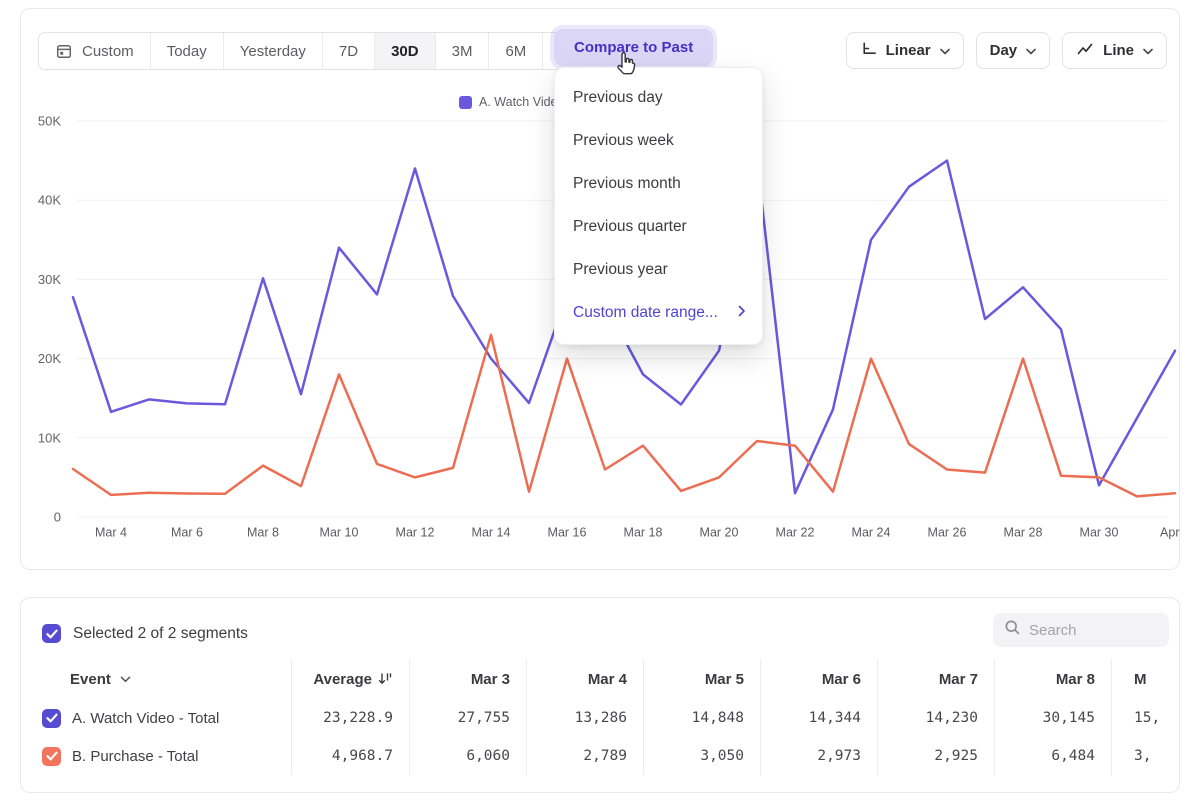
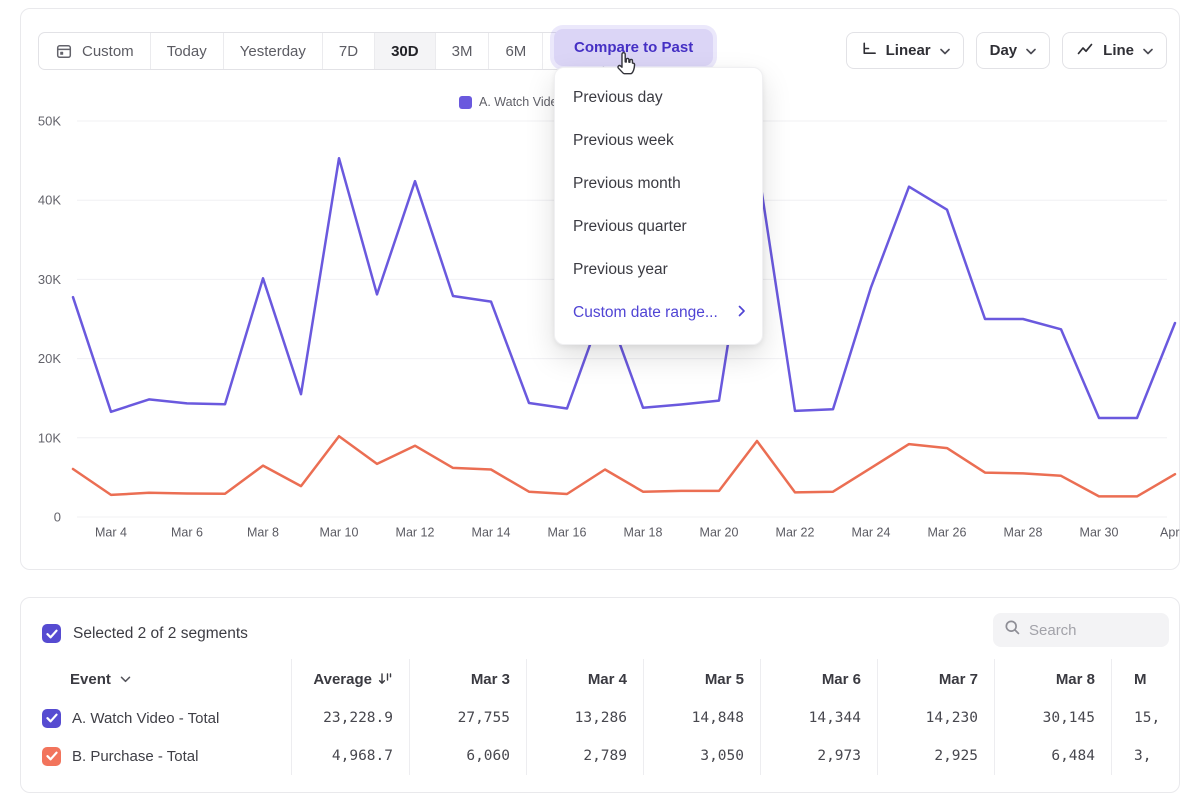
A. Watch Video - Total/Mar 10: 34K -> 45K
B. Purchase - Total/Mar 10: 18K -> 10K
A. Watch Video - Total/Mar 12: 44K -> 42K
B. Purchase - Total/Mar 12: 5K -> 9K
A. Watch Video - Total/Mar 14: 20K -> 27K
B. Purchase - Total/Mar 14: 23K -> 6K
A. Watch Video - Total/Mar 16: 28K -> 14K
B. Purchase - Total/Mar 16: 20K -> 3K
A. Watch Video - Total/Mar 18: 18K -> 14K
B. Purchase - Total/Mar 18: 9K -> 3K
A. Watch Video - Total/Mar 20: 21K -> 15K
B. Purchase - Total/Mar 20: 5K -> 3K
A. Watch Video - Total/Mar 22: 3K -> 13K
B. Purchase - Total/Mar 22: 9K -> 3K
A. Watch Video - Total/Mar 24: 35K -> 29K
B. Purchase - Total/Mar 24: 20K -> 6K
A. Watch Video - Total/Mar 26: 45K -> 39K
B. Purchase - Total/Mar 26: 6K -> 9K
A. Watch Video - Total/Mar 28: 29K -> 25K
B. Purchase - Total/Mar 28: 20K -> 6K
A. Watch Video - Total/Mar 30: 4K -> 12K
B. Purchase - Total/Mar 30: 5K -> 3K
A. Watch Video - Total/Apr 1: 21K -> 24K
B. Purchase - Total/Apr 1: 3K -> 5K
